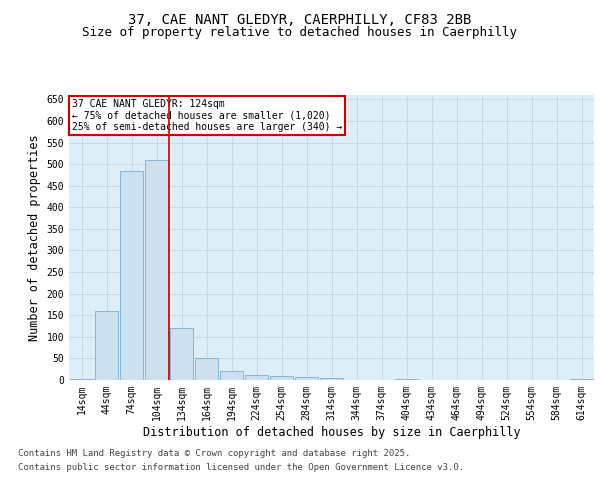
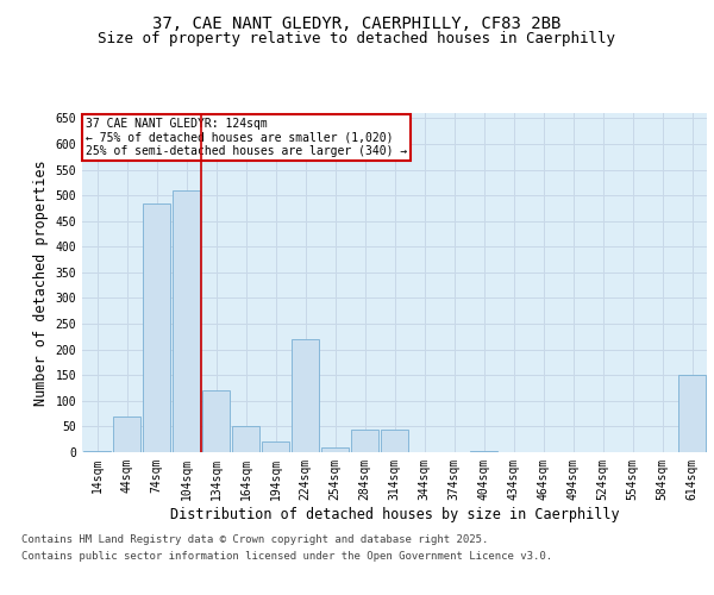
44sqm: 160 -> 70
224sqm: 12 -> 220
284sqm: 7 -> 45
314sqm: 5 -> 45
614sqm: 2 -> 150
